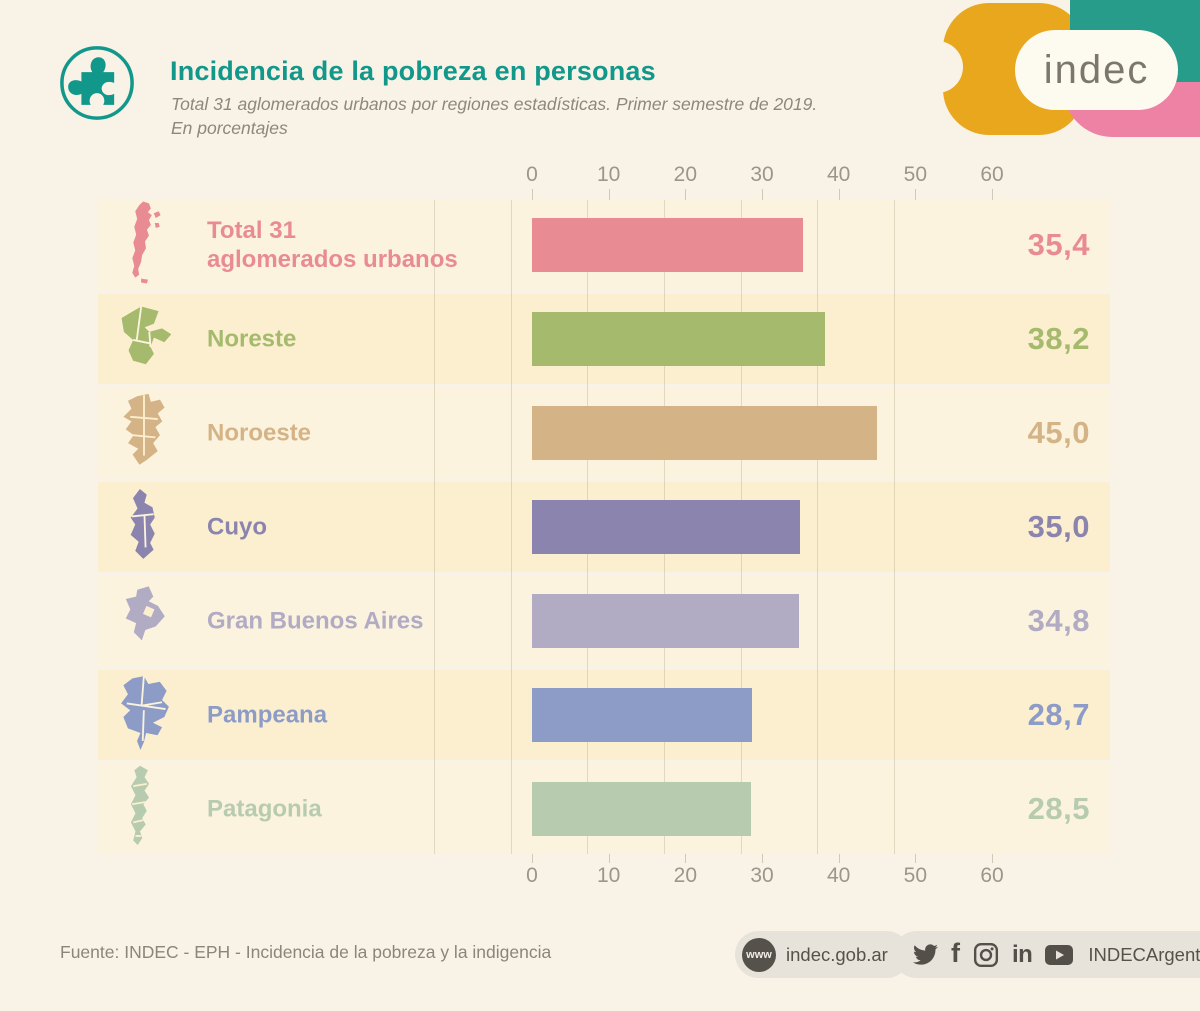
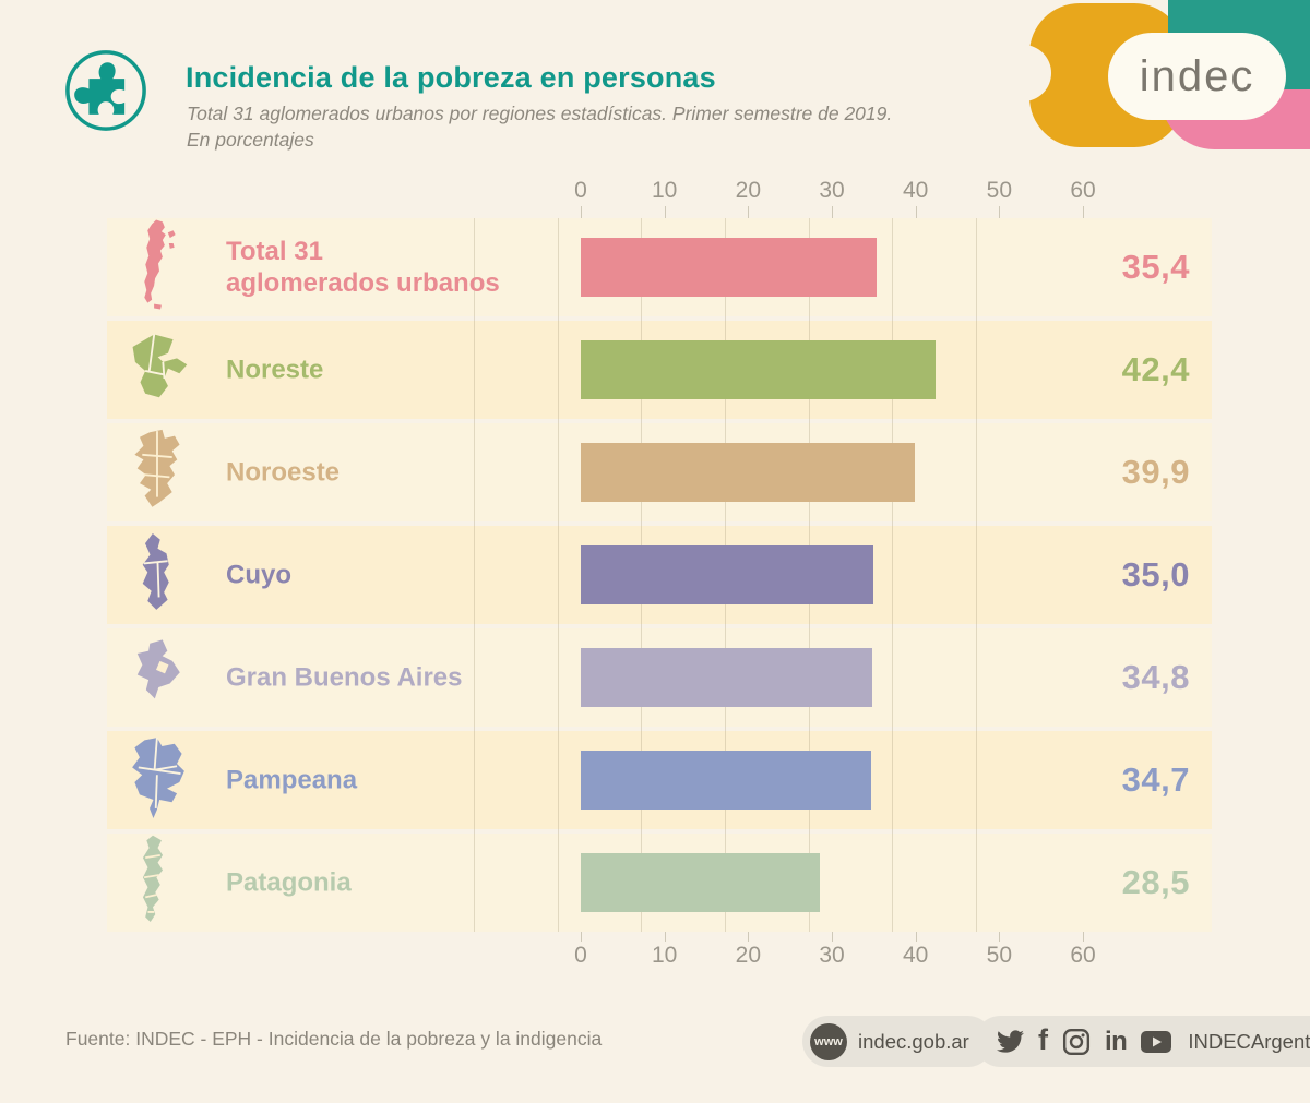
Noreste: 38,2 -> 42,4
Noroeste: 45,0 -> 39,9
Pampeana: 28,7 -> 34,7
